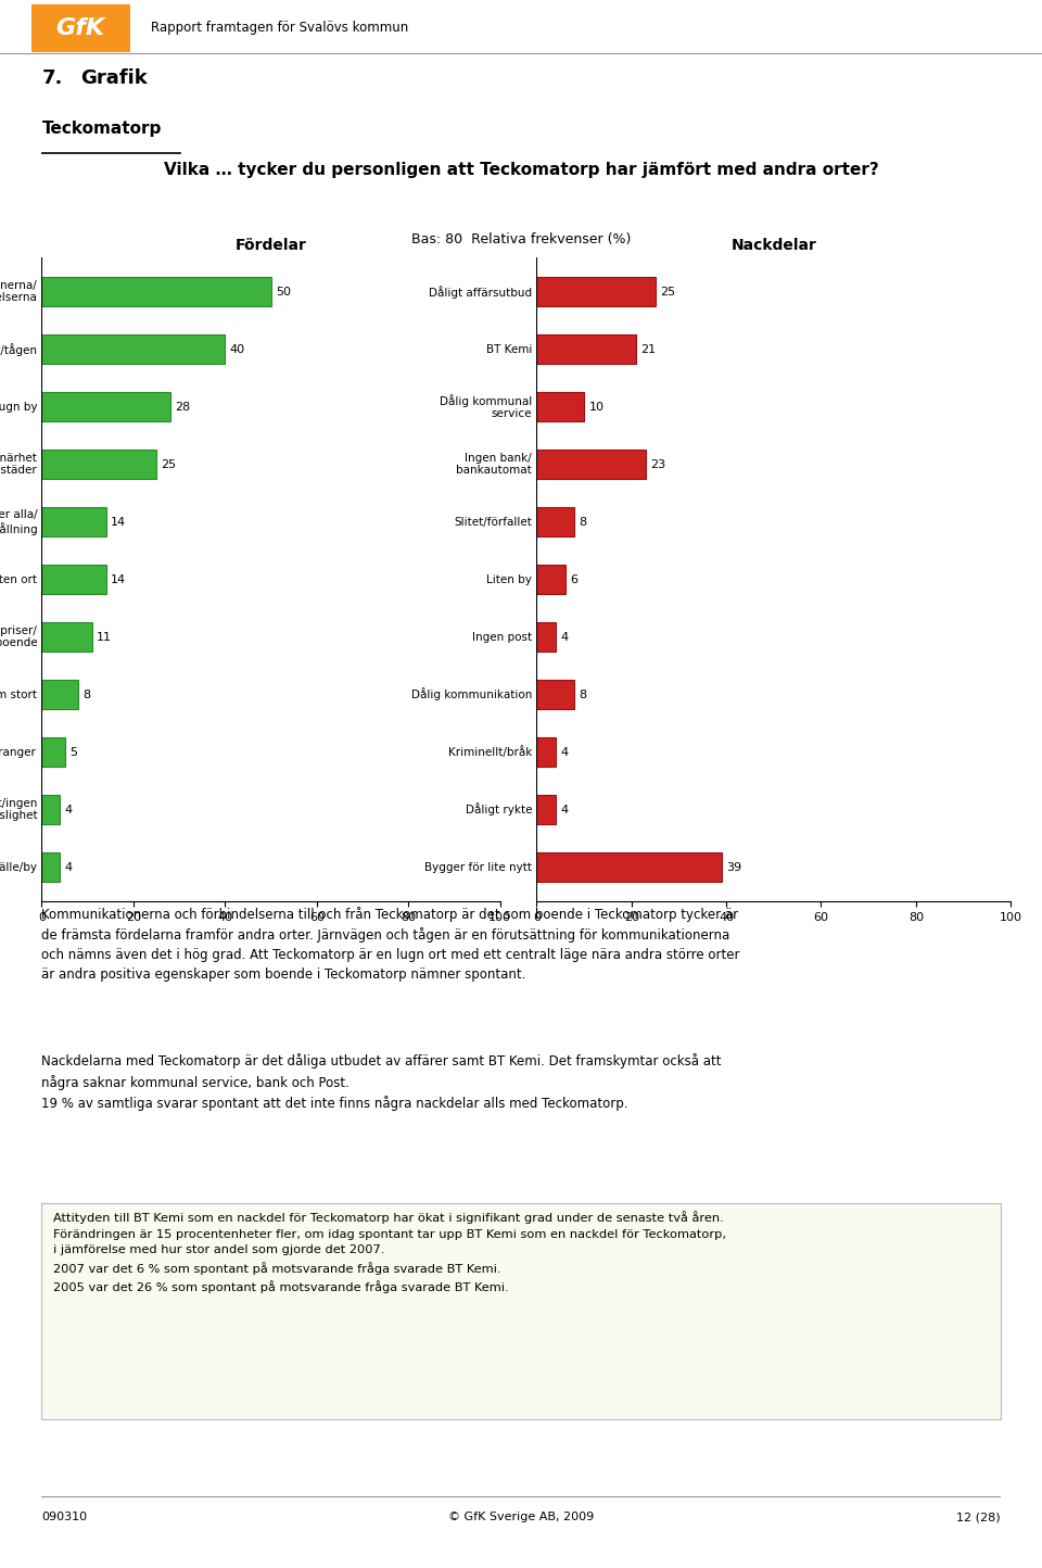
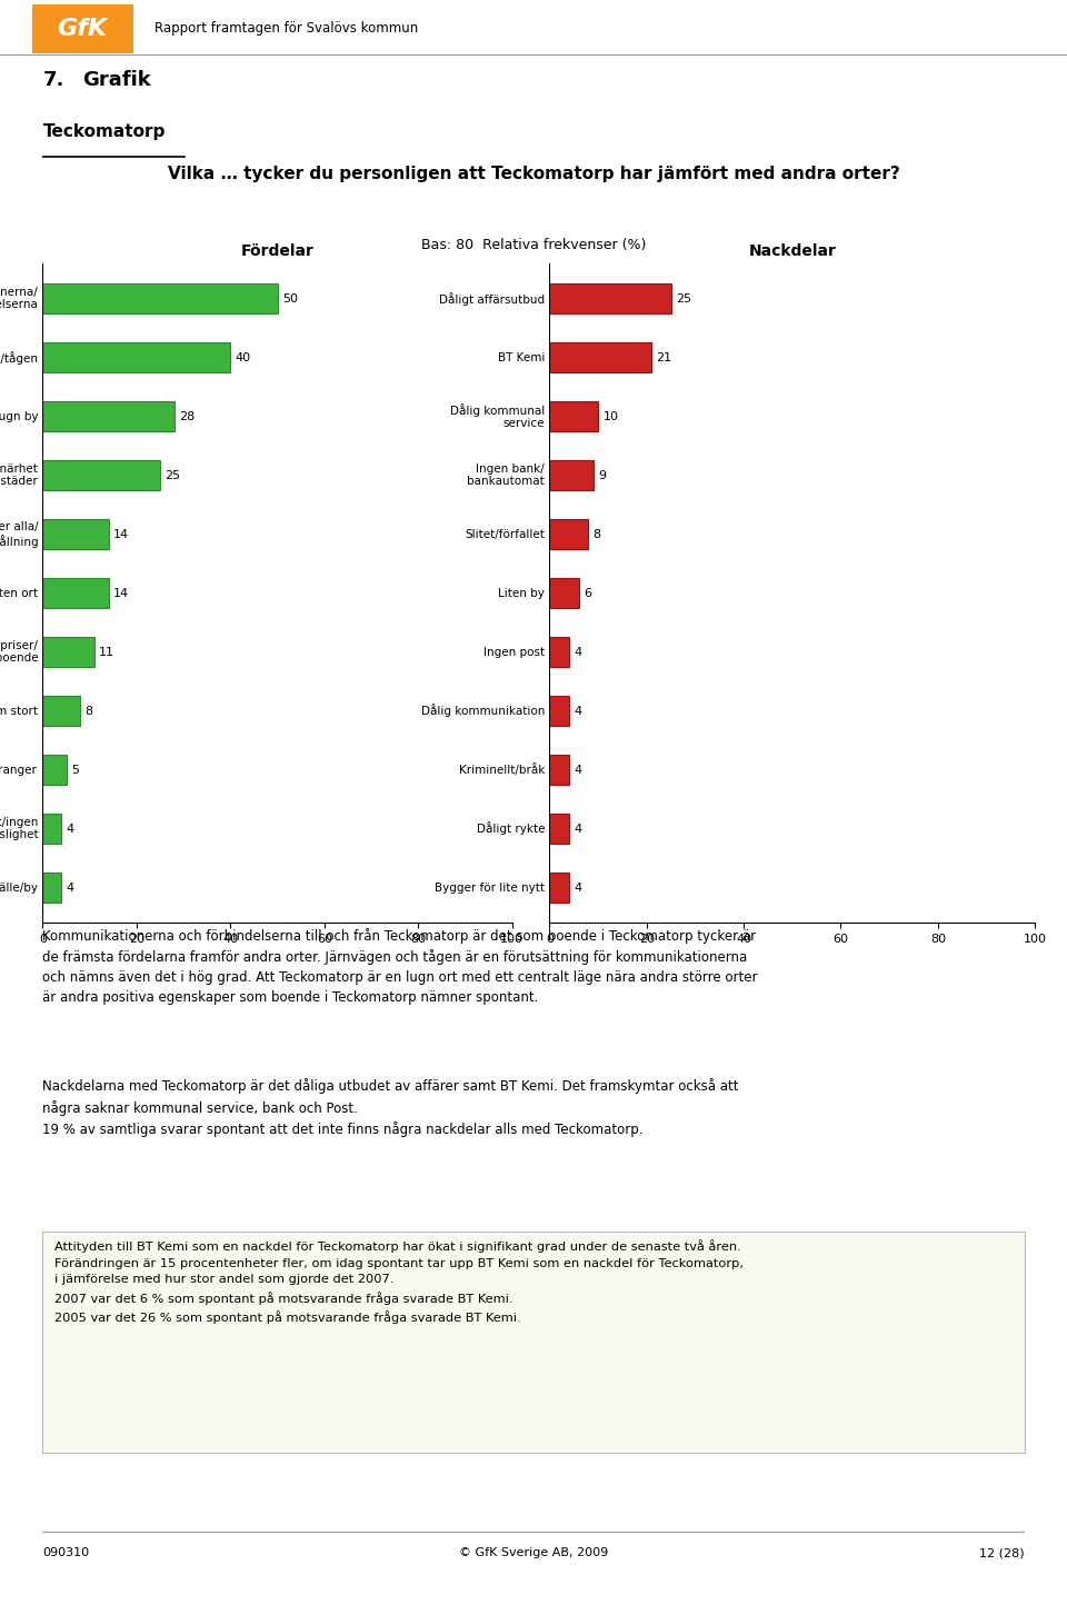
Nackdelar/Ingen bank/ bankautomat: 23 -> 9
Nackdelar/Dålig kommunikation: 8 -> 4
Nackdelar/Bygger för lite nytt: 39 -> 4
